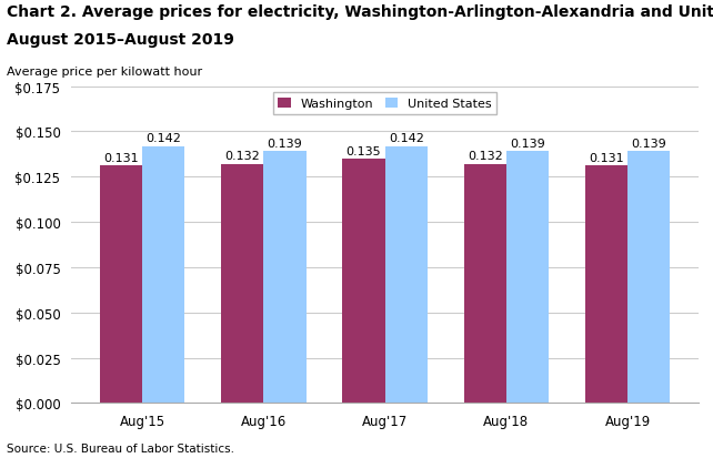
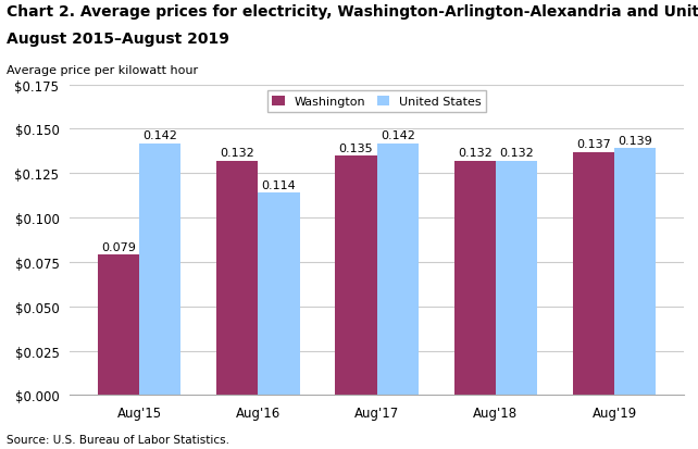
Washington/Aug'15: 0.131 -> 0.079
United States/Aug'16: 0.139 -> 0.114
United States/Aug'18: 0.139 -> 0.132
Washington/Aug'19: 0.131 -> 0.137
